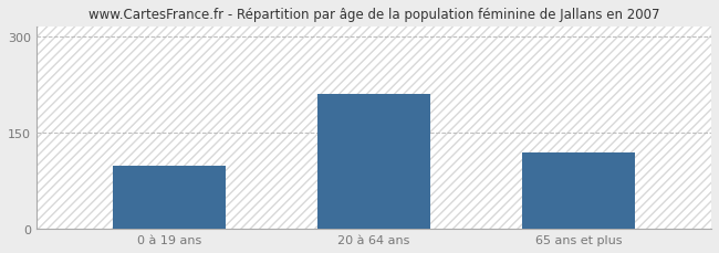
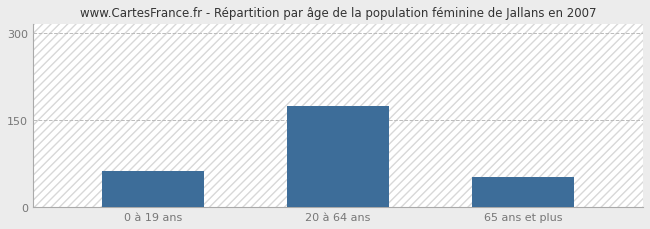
0 à 19 ans: 98 -> 62
20 à 64 ans: 210 -> 175
65 ans et plus: 120 -> 52
